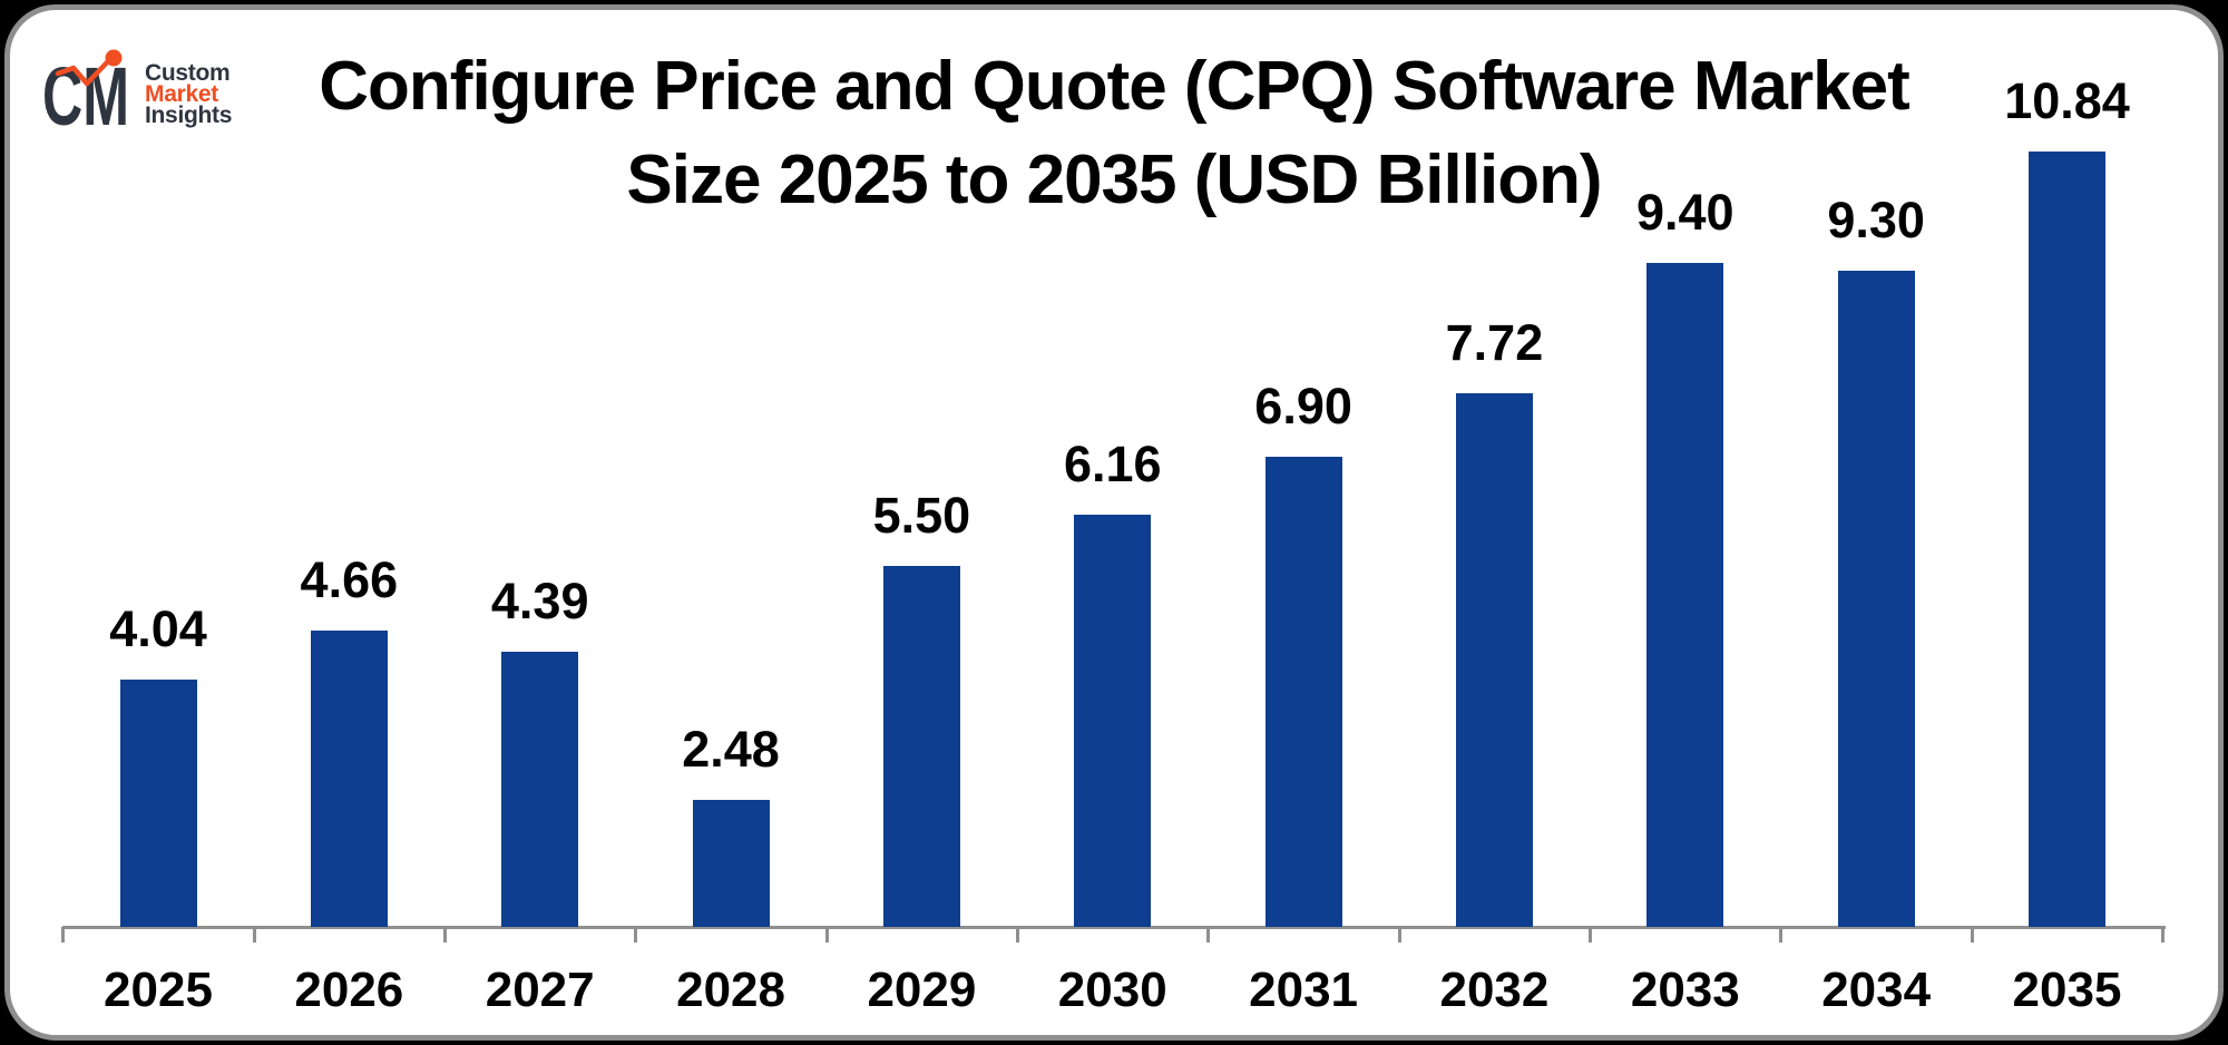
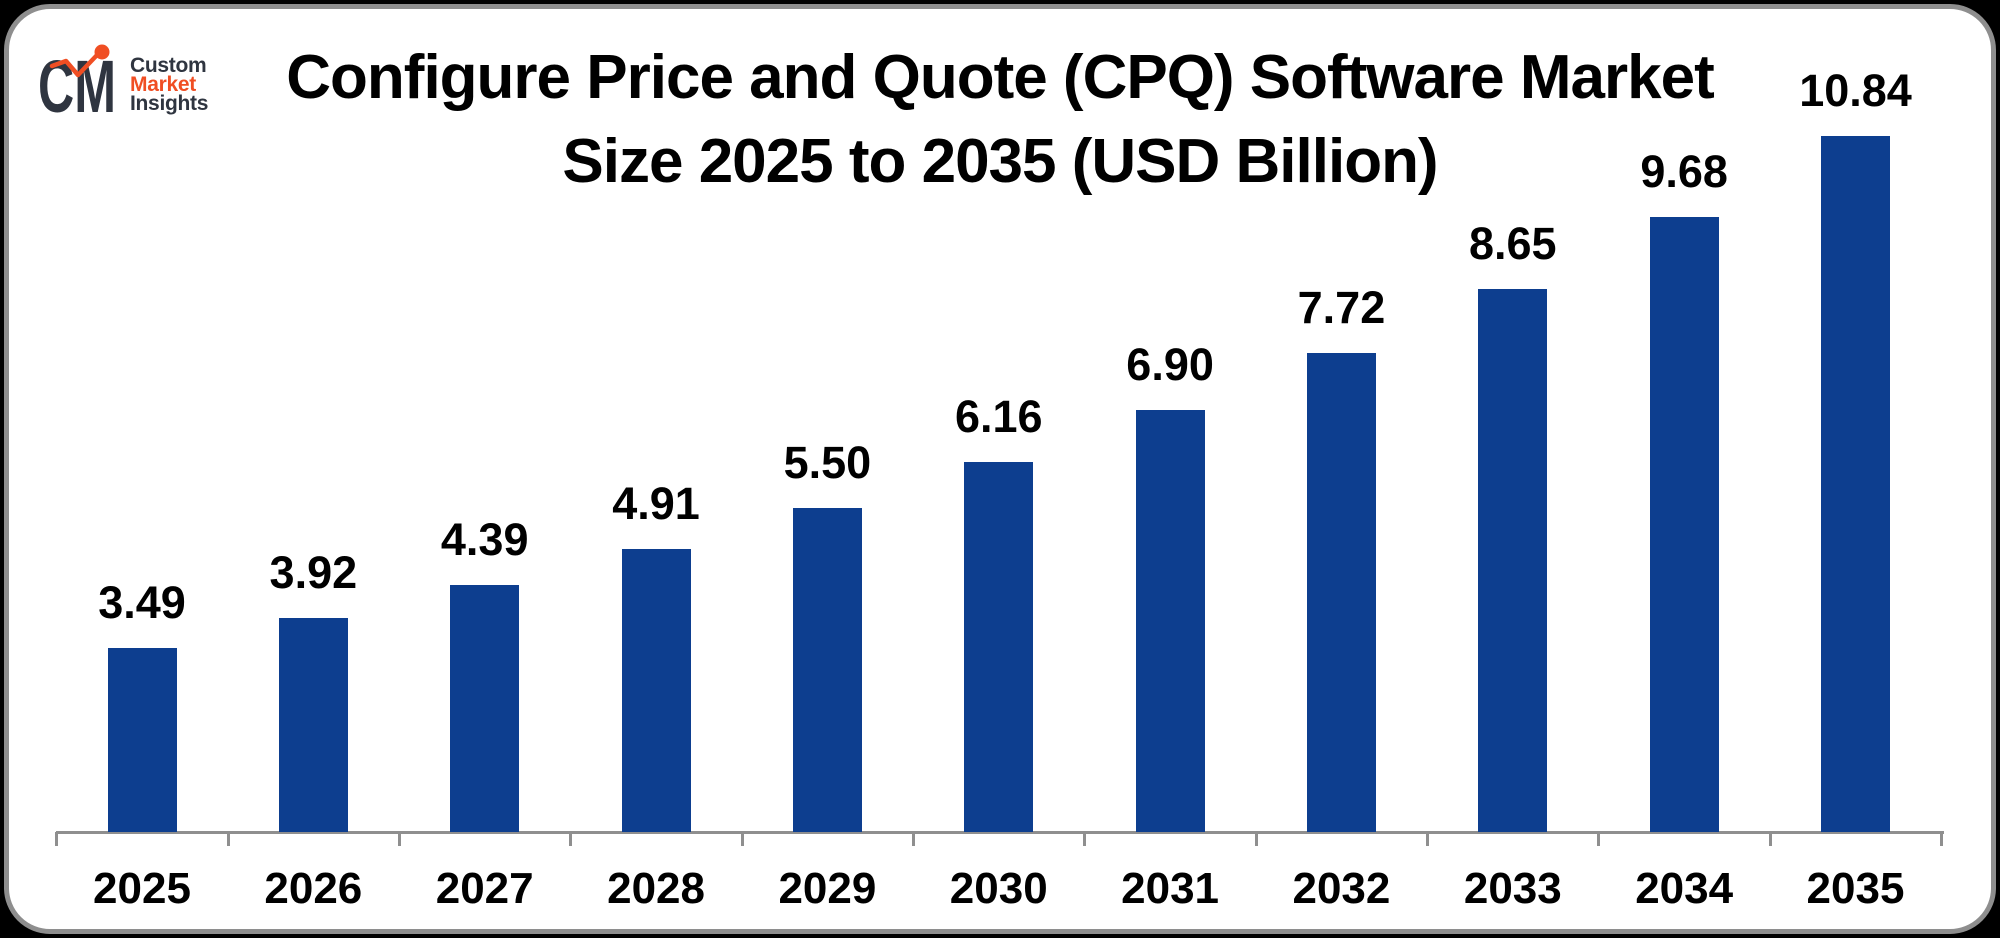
2025: 4.04 -> 3.49
2026: 4.66 -> 3.92
2028: 2.48 -> 4.91
2033: 9.40 -> 8.65
2034: 9.30 -> 9.68
